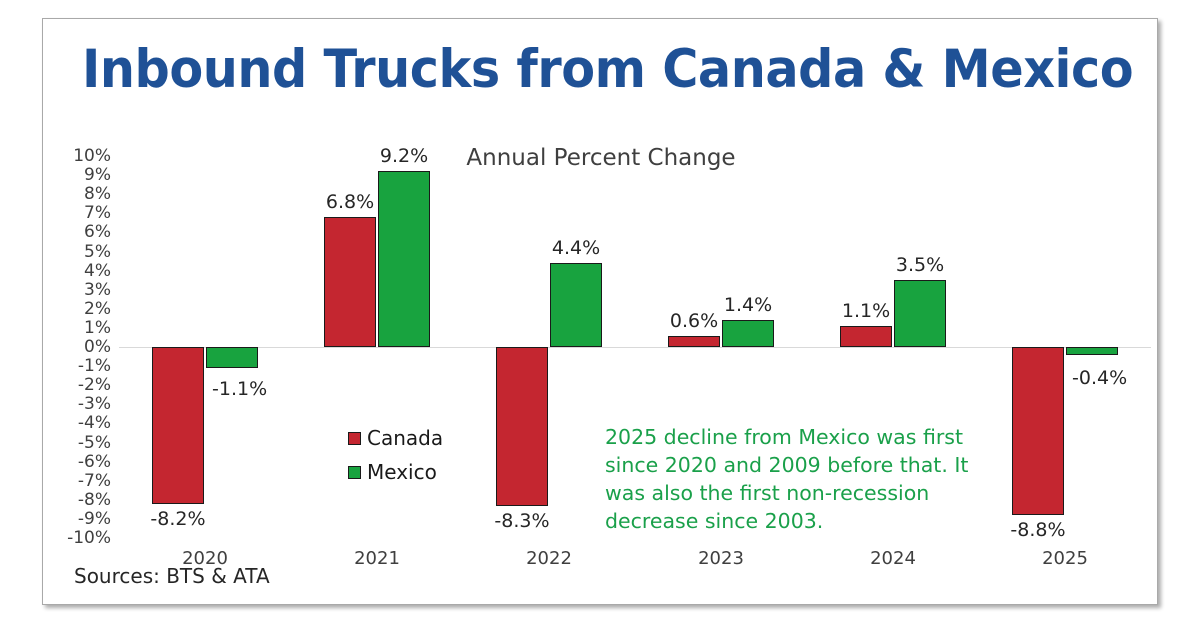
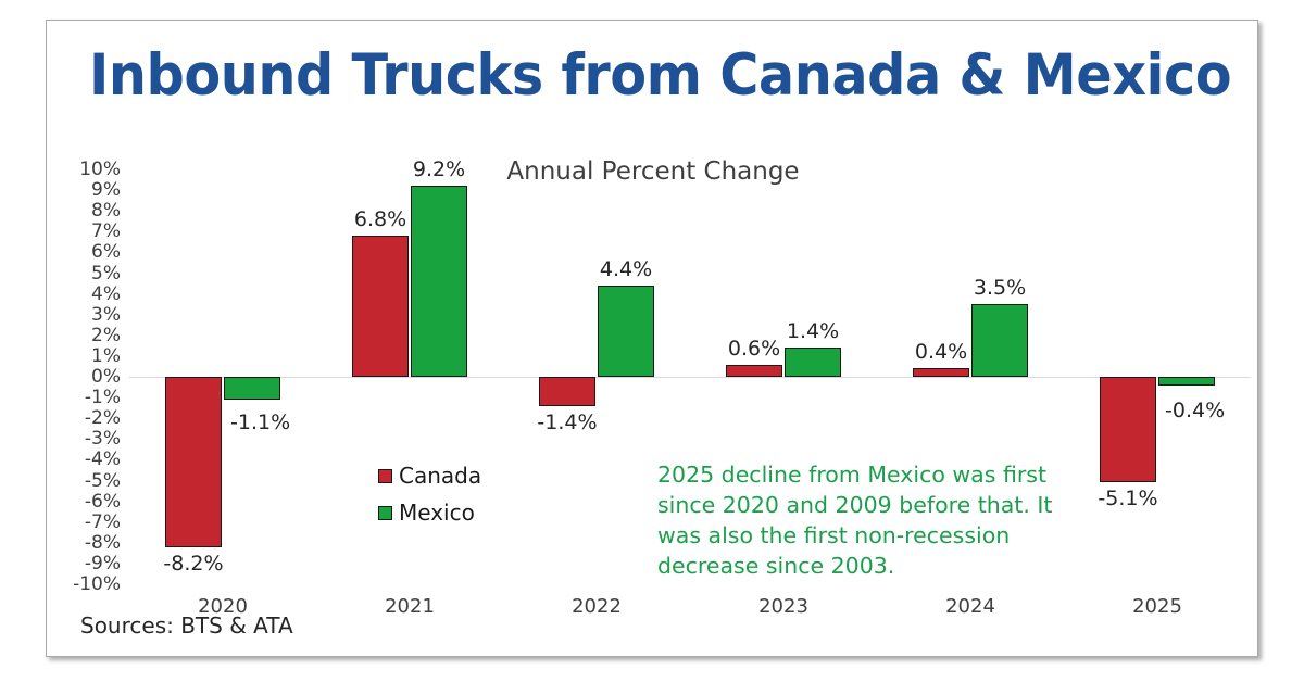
Canada/2022: -8.3% -> -1.4%
Canada/2024: 1.1% -> 0.4%
Canada/2025: -8.8% -> -5.1%
